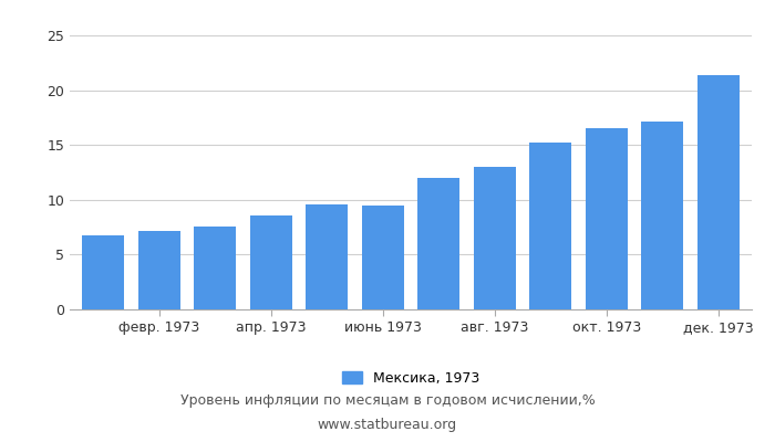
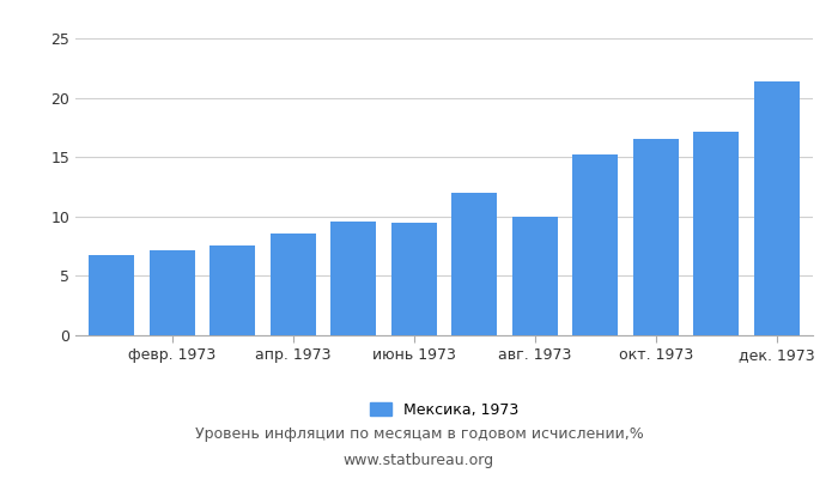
авг. 1973: 13.0 -> 10.0
